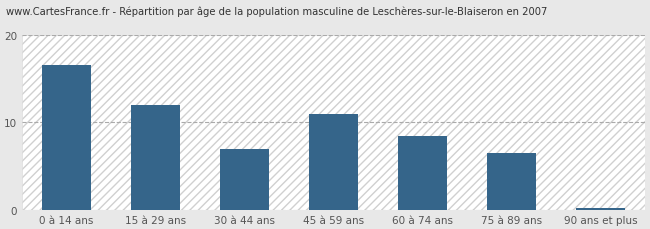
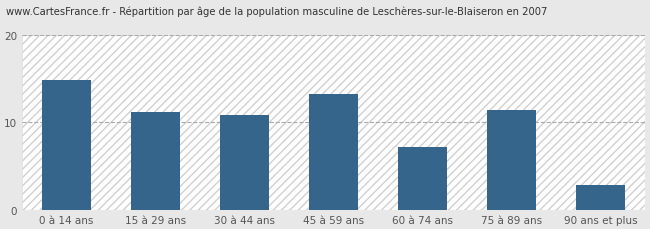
0 à 14 ans: 16.5 -> 14.8
15 à 29 ans: 12.0 -> 11.2
30 à 44 ans: 7.0 -> 10.8
45 à 59 ans: 11.0 -> 13.2
60 à 74 ans: 8.5 -> 7.2
75 à 89 ans: 6.5 -> 11.4
90 ans et plus: 0.2 -> 2.8
